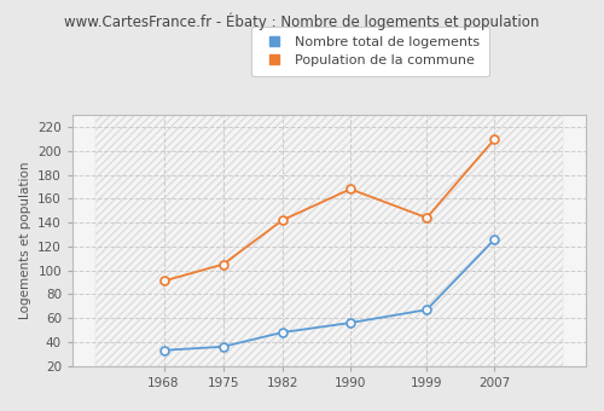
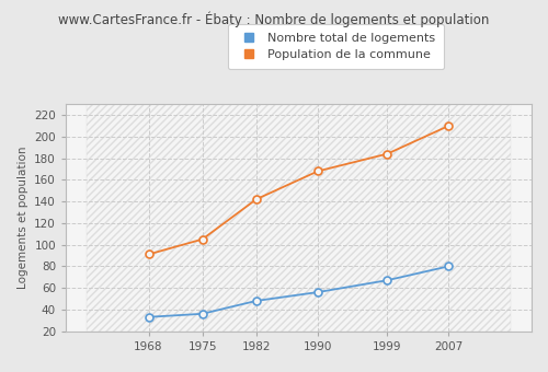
Population de la commune/1999: 144 -> 184
Nombre total de logements/2007: 126 -> 80
